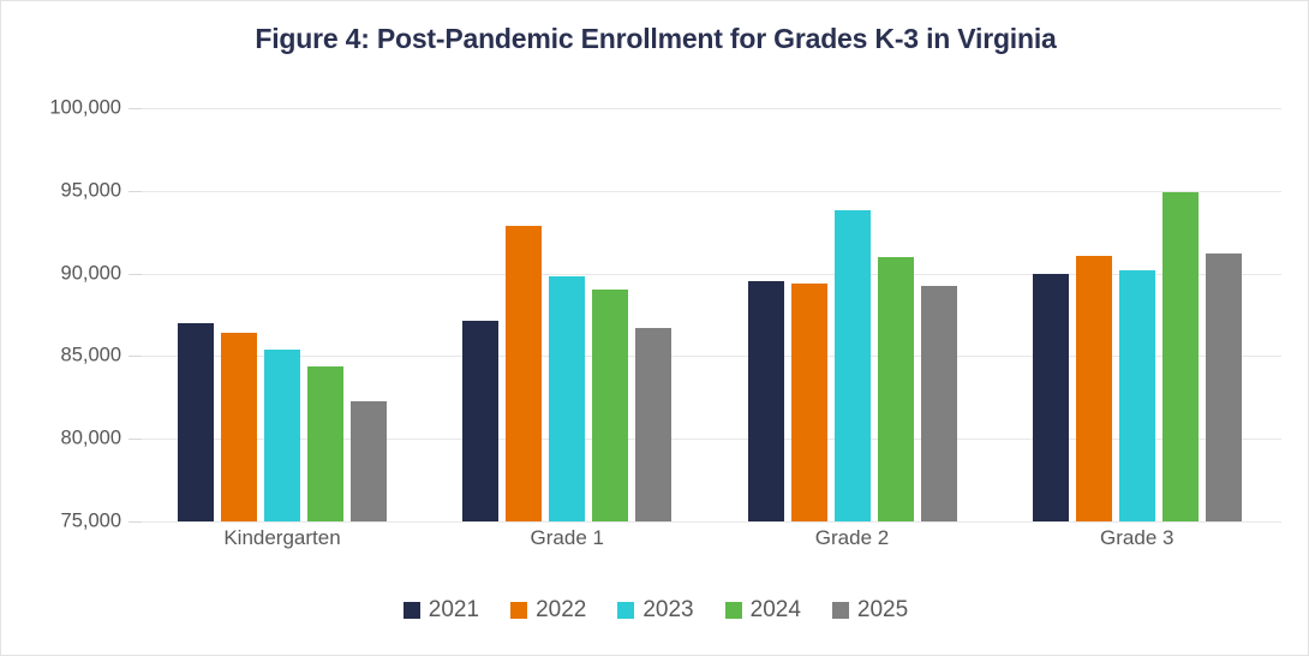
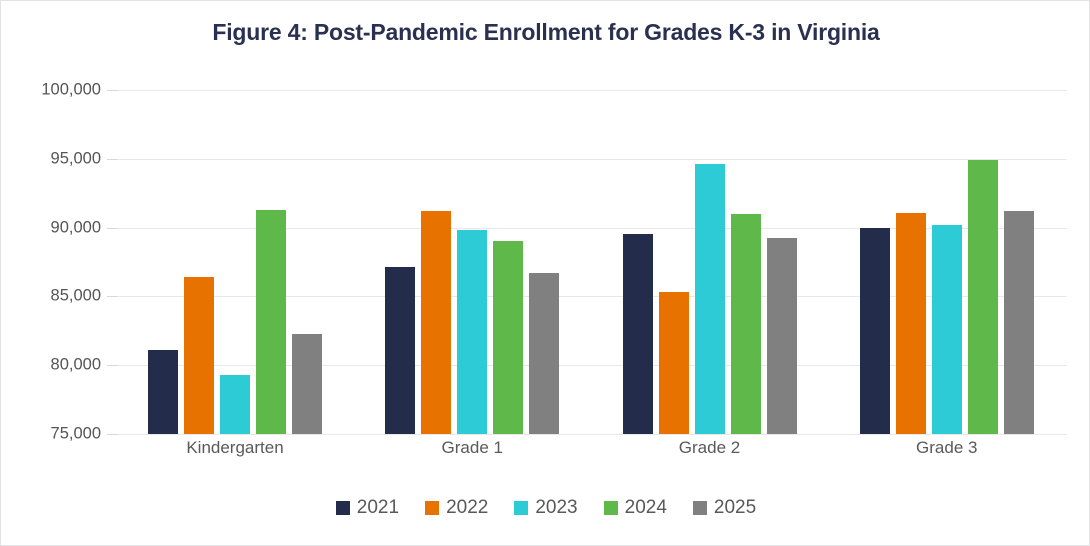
2021/Kindergarten: 87000 -> 81100
2023/Kindergarten: 85400 -> 79300
2024/Kindergarten: 84400 -> 91300
2022/Grade 1: 92900 -> 91200
2022/Grade 2: 89400 -> 85300
2023/Grade 2: 93800 -> 94600
